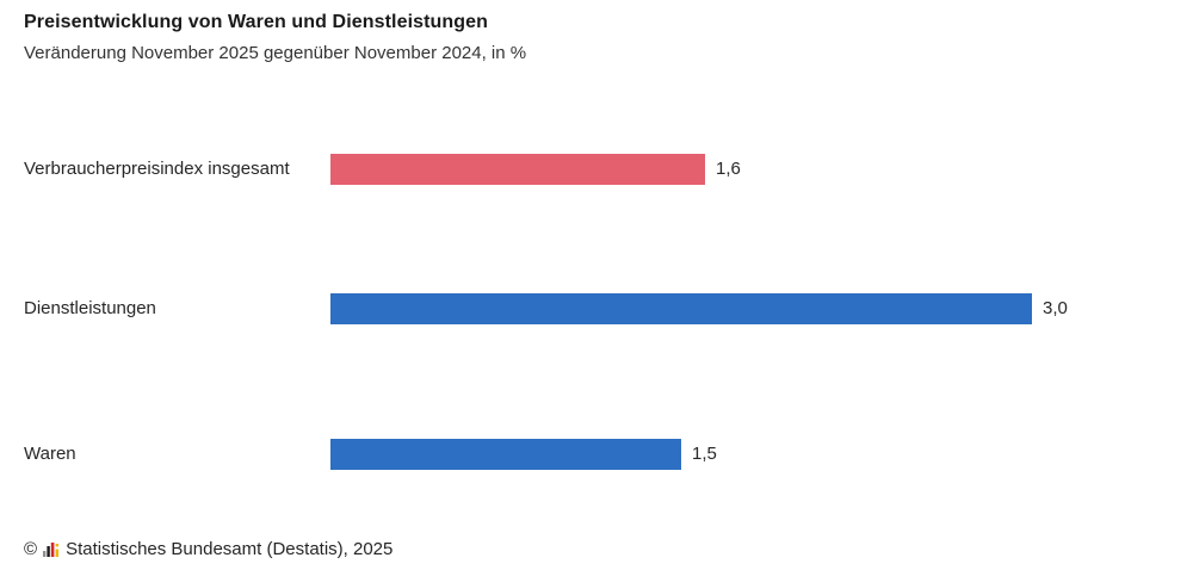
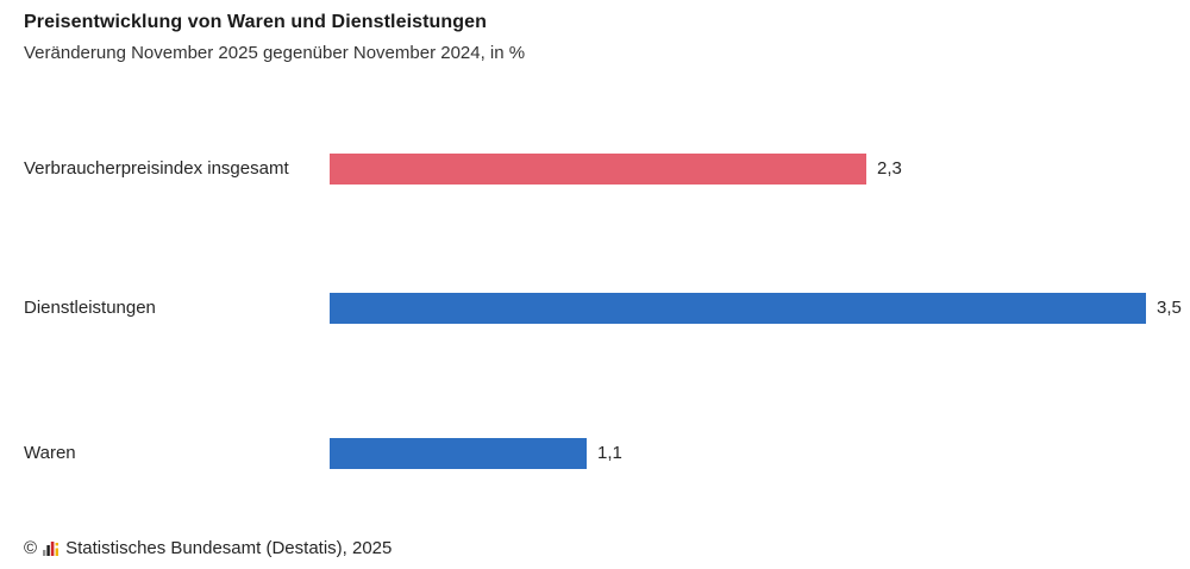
Verbraucherpreisindex insgesamt: 1,6 -> 2,3
Dienstleistungen: 3,0 -> 3,5
Waren: 1,5 -> 1,1
